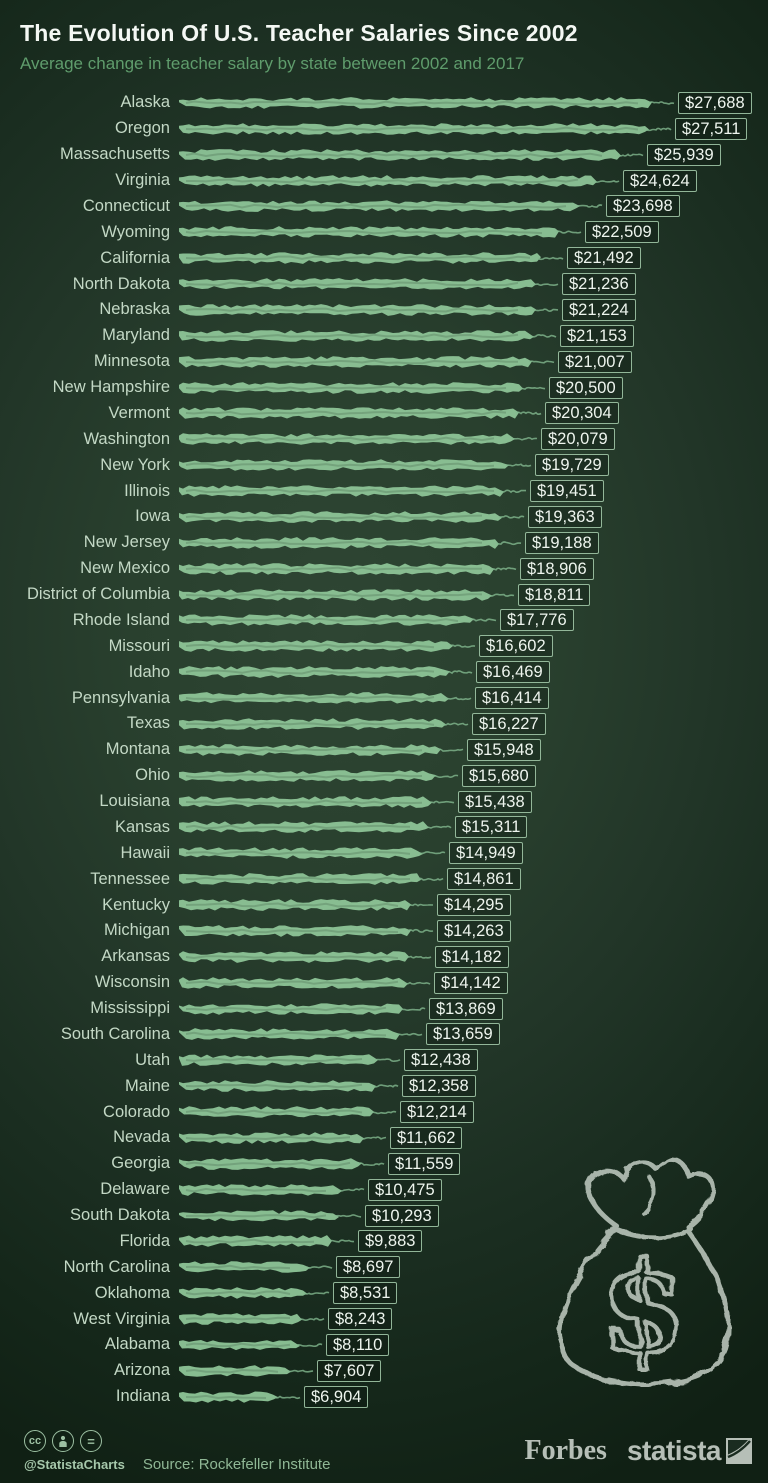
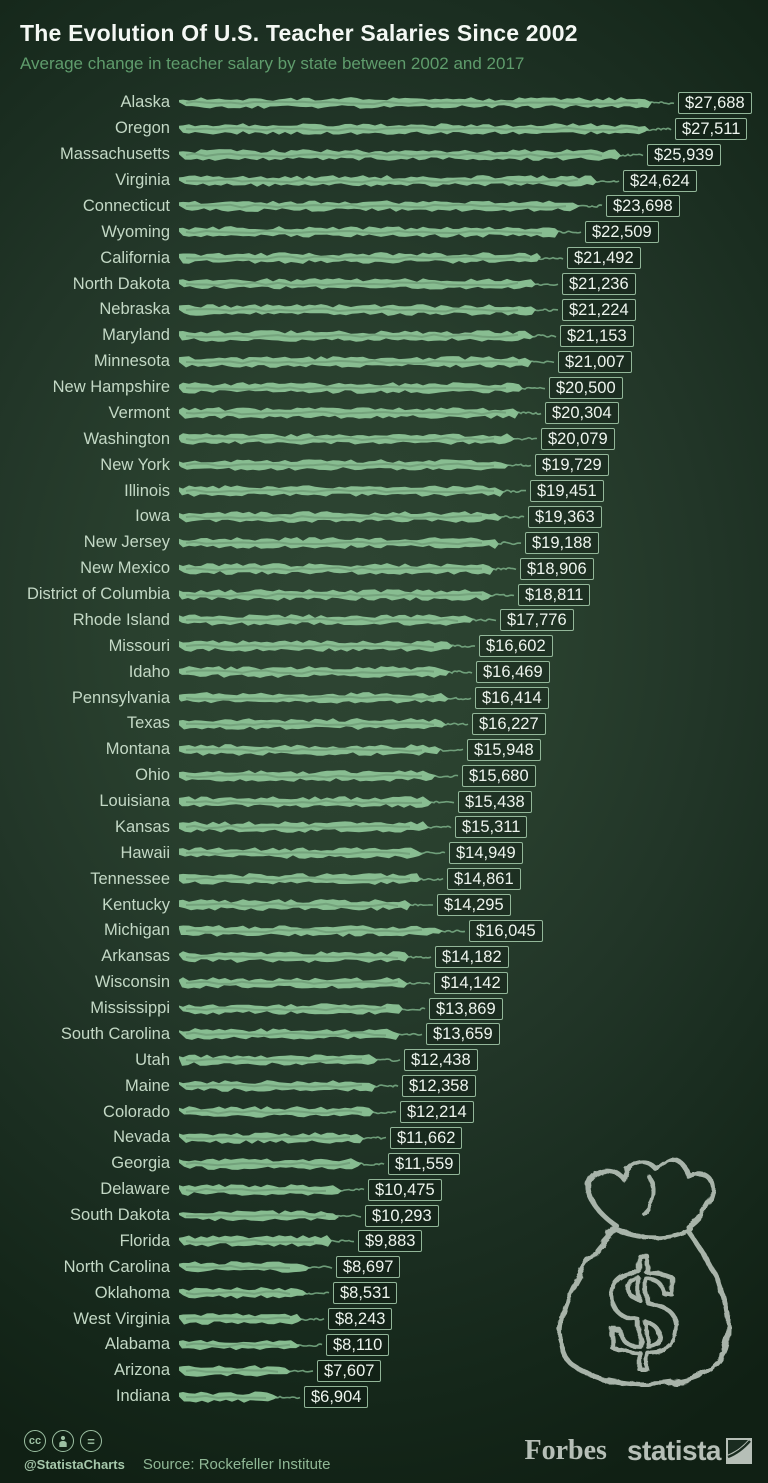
Michigan: $14,263 -> $16,045
